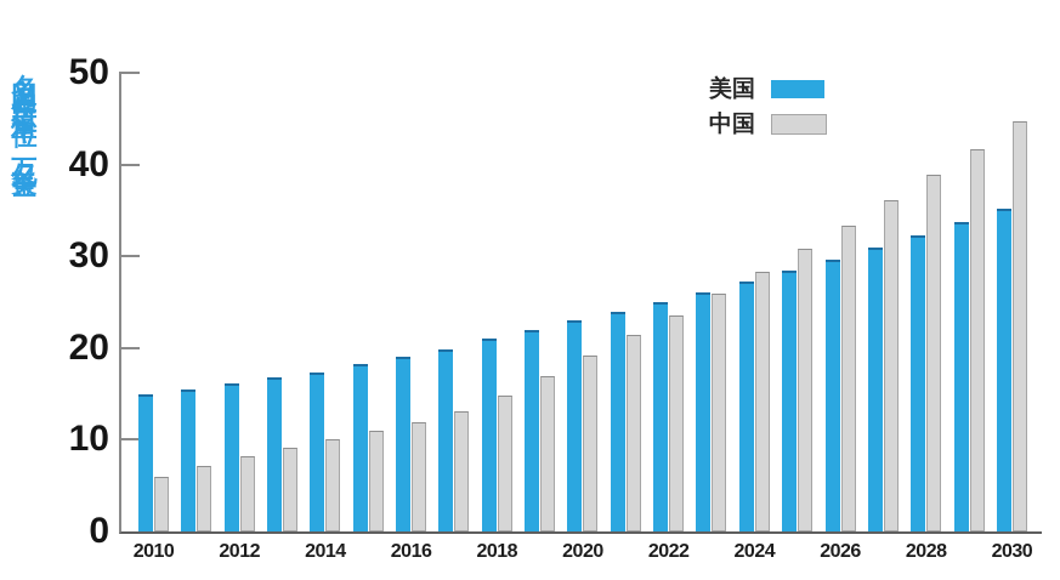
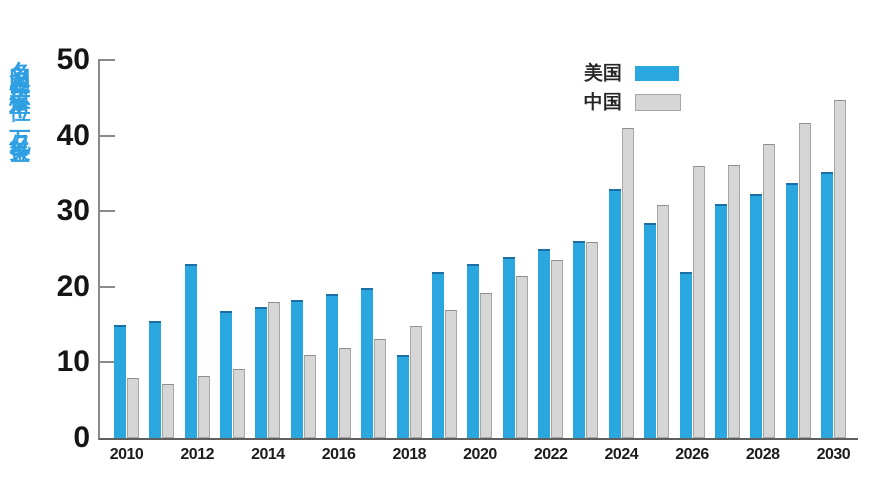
中国/2010: 6 -> 8
美国/2012: 16 -> 23
中国/2014: 10 -> 18
美国/2018: 21 -> 11
美国/2024: 27 -> 33
中国/2024: 28 -> 41
美国/2026: 30 -> 22
中国/2026: 33 -> 36
